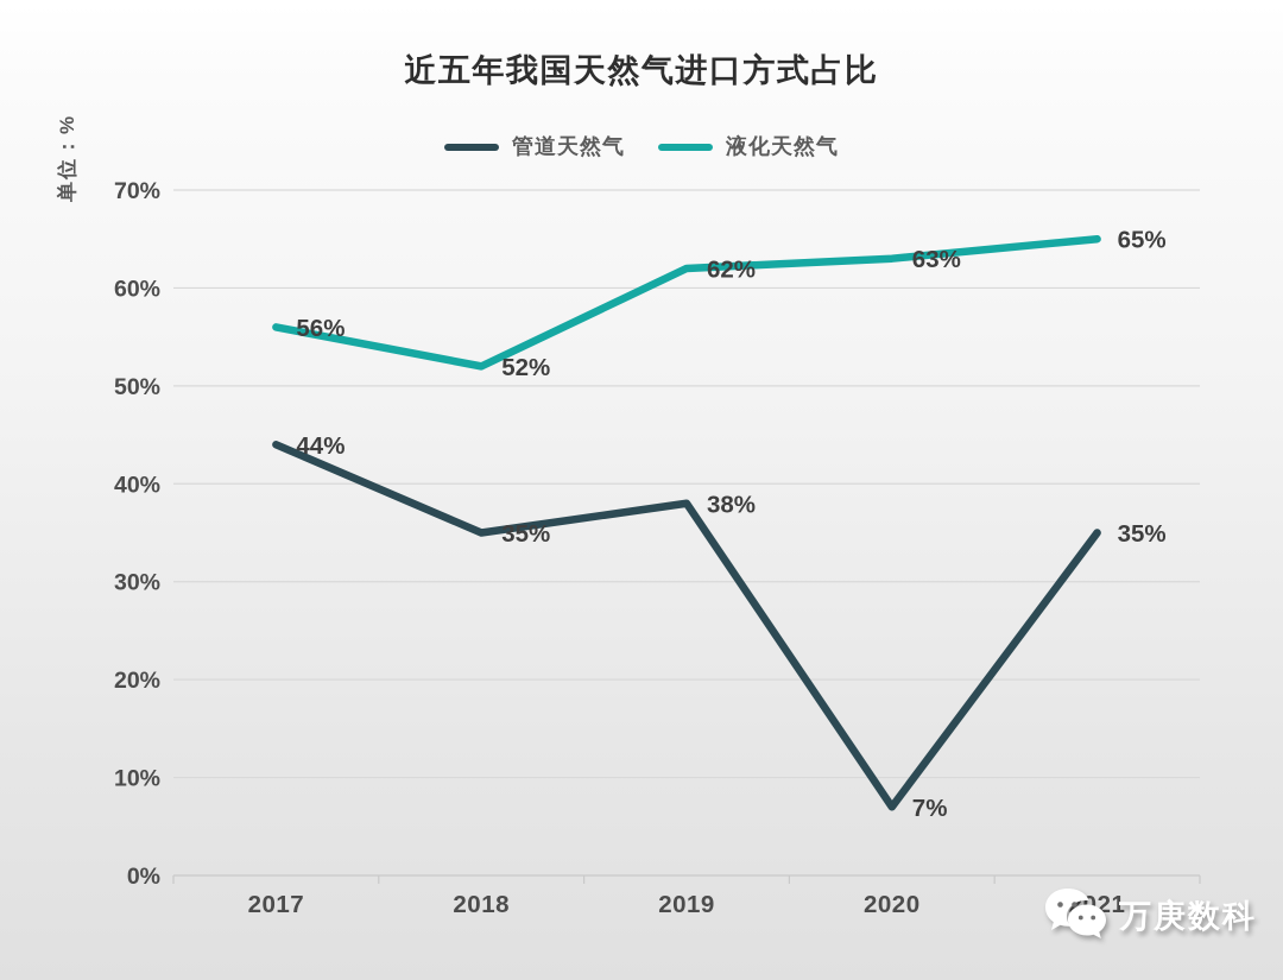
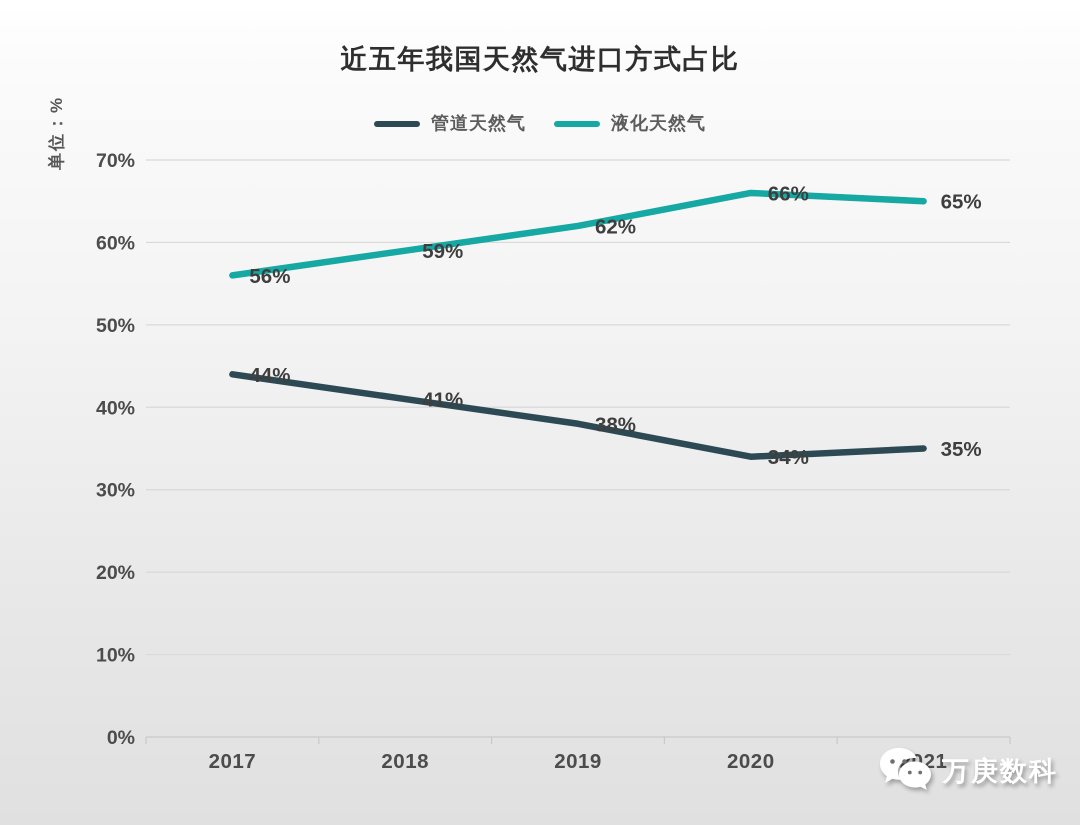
管道天然气/2018: 35% -> 41%
液化天然气/2018: 52% -> 59%
管道天然气/2020: 7% -> 34%
液化天然气/2020: 63% -> 66%
